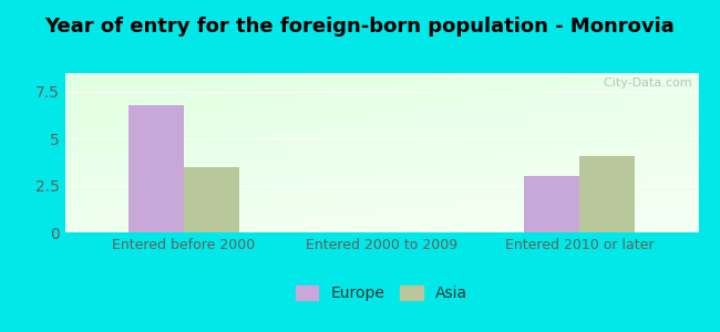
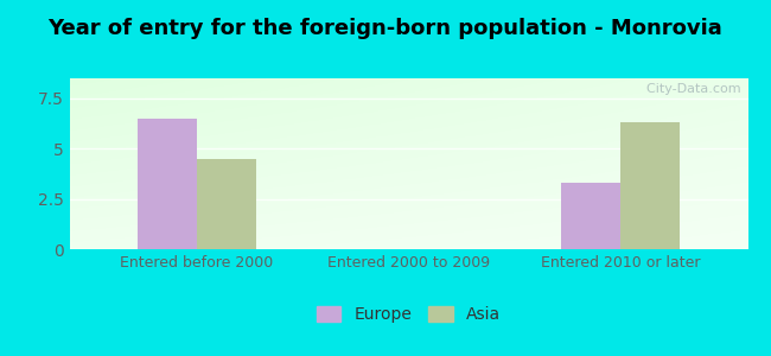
Europe/Entered before 2000: 6.8 -> 6.5
Asia/Entered before 2000: 3.5 -> 4.5
Europe/Entered 2010 or later: 3.0 -> 3.3
Asia/Entered 2010 or later: 4.1 -> 6.3
